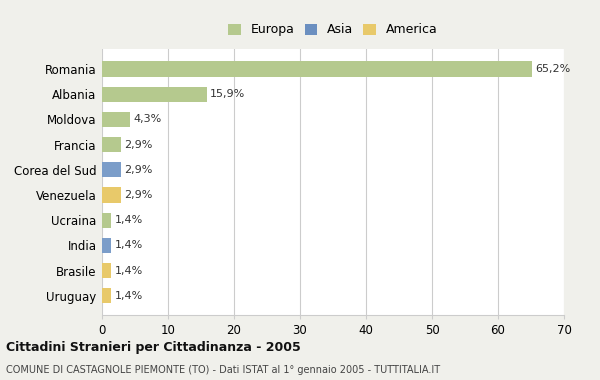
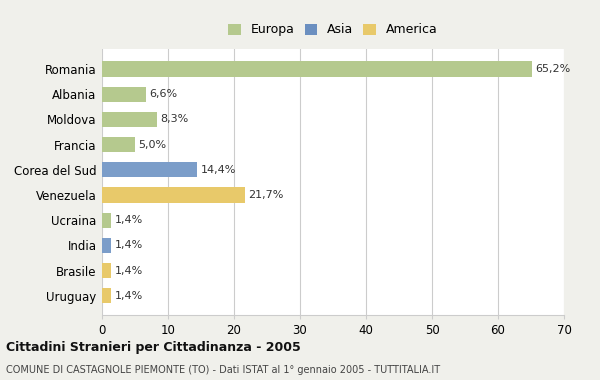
Albania: 15,9% -> 6,6%
Moldova: 4,3% -> 8,3%
Francia: 2,9% -> 5,0%
Corea del Sud: 2,9% -> 14,4%
Venezuela: 2,9% -> 21,7%
